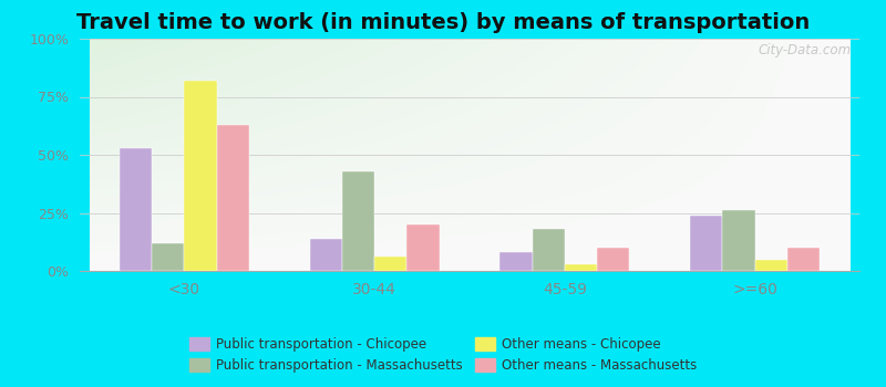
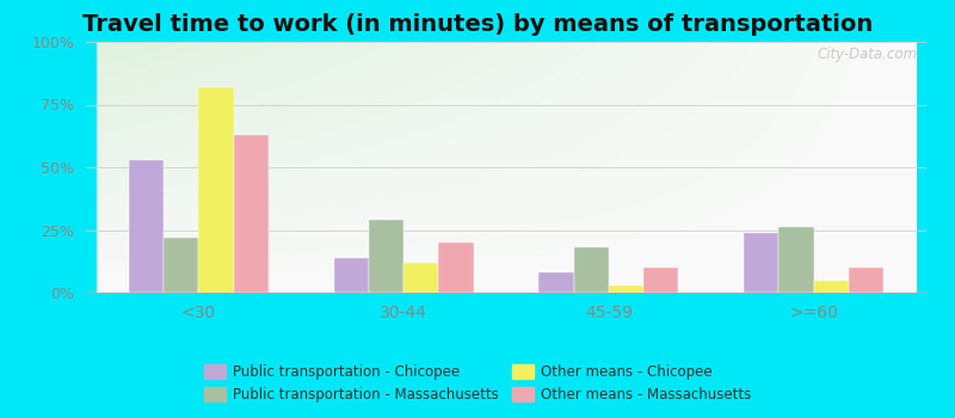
Public transportation - Massachusetts/<30: 12% -> 22%
Public transportation - Massachusetts/30-44: 43% -> 29%
Other means - Chicopee/30-44: 6% -> 12%
